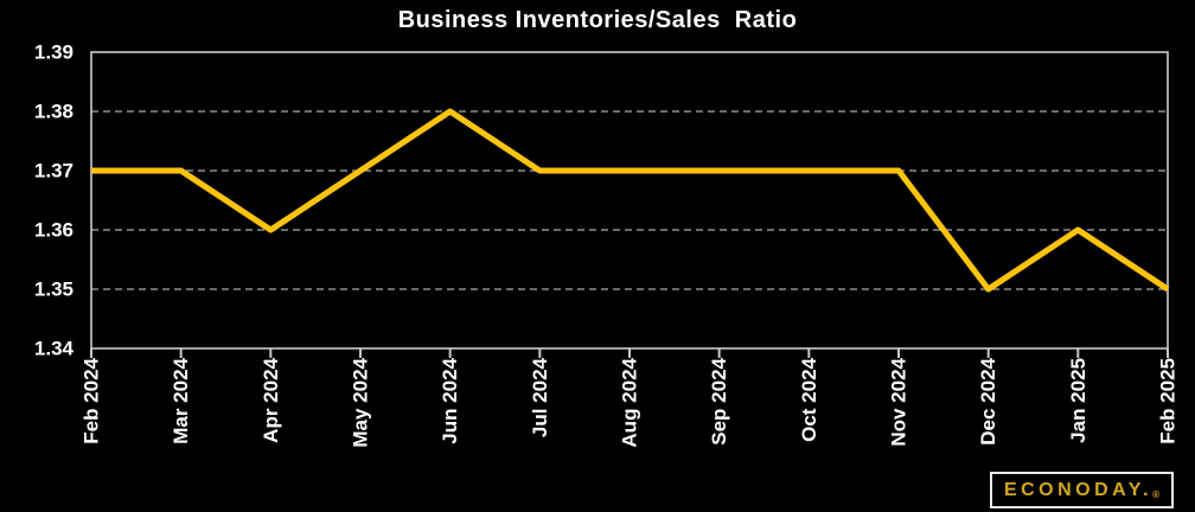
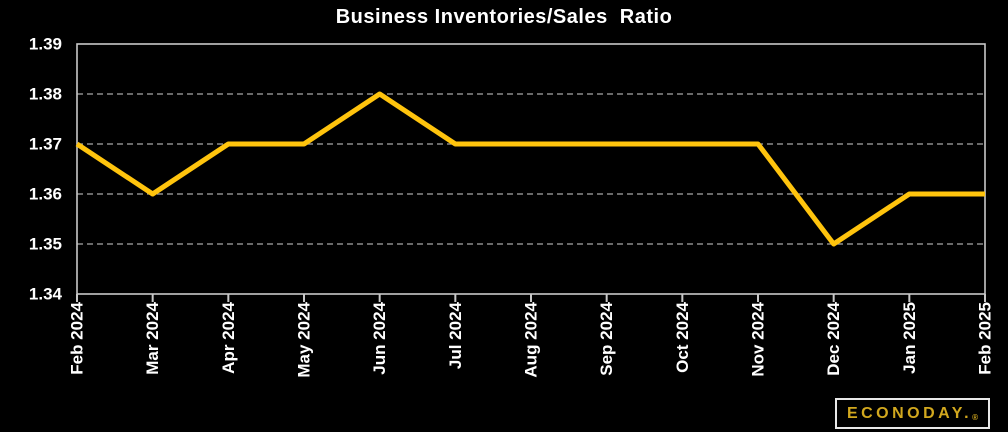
Mar 2024: 1.37 -> 1.36
Apr 2024: 1.36 -> 1.37
Feb 2025: 1.35 -> 1.36
